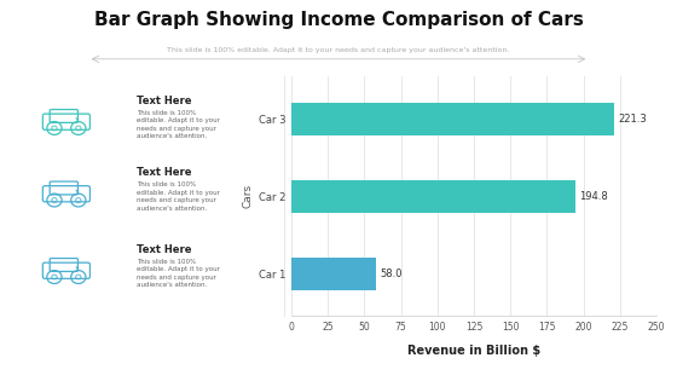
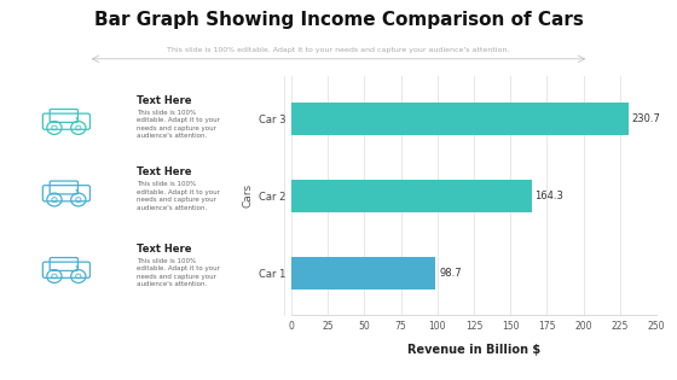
Car 3: 221.3 -> 230.7
Car 2: 194.8 -> 164.3
Car 1: 58.0 -> 98.7
